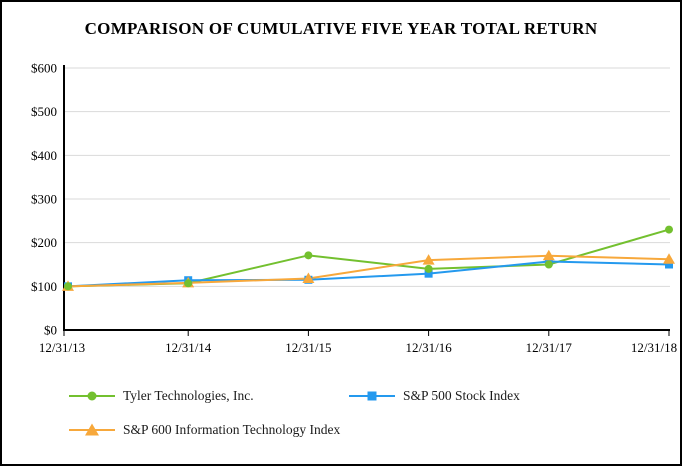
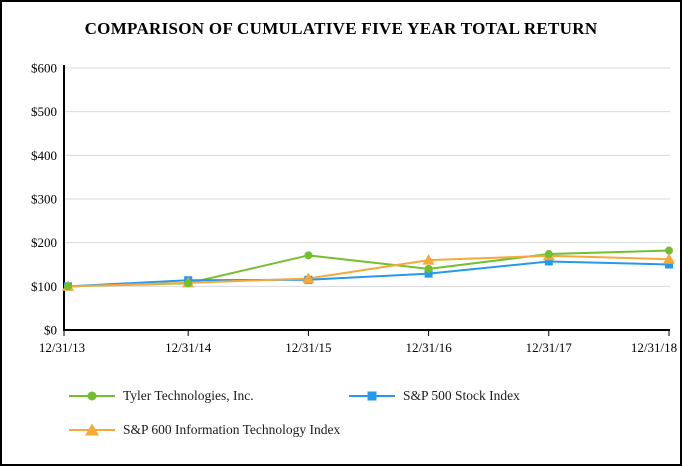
Tyler Technologies, Inc./12/31/17: $150 -> $170
Tyler Technologies, Inc./12/31/18: $230 -> $180
